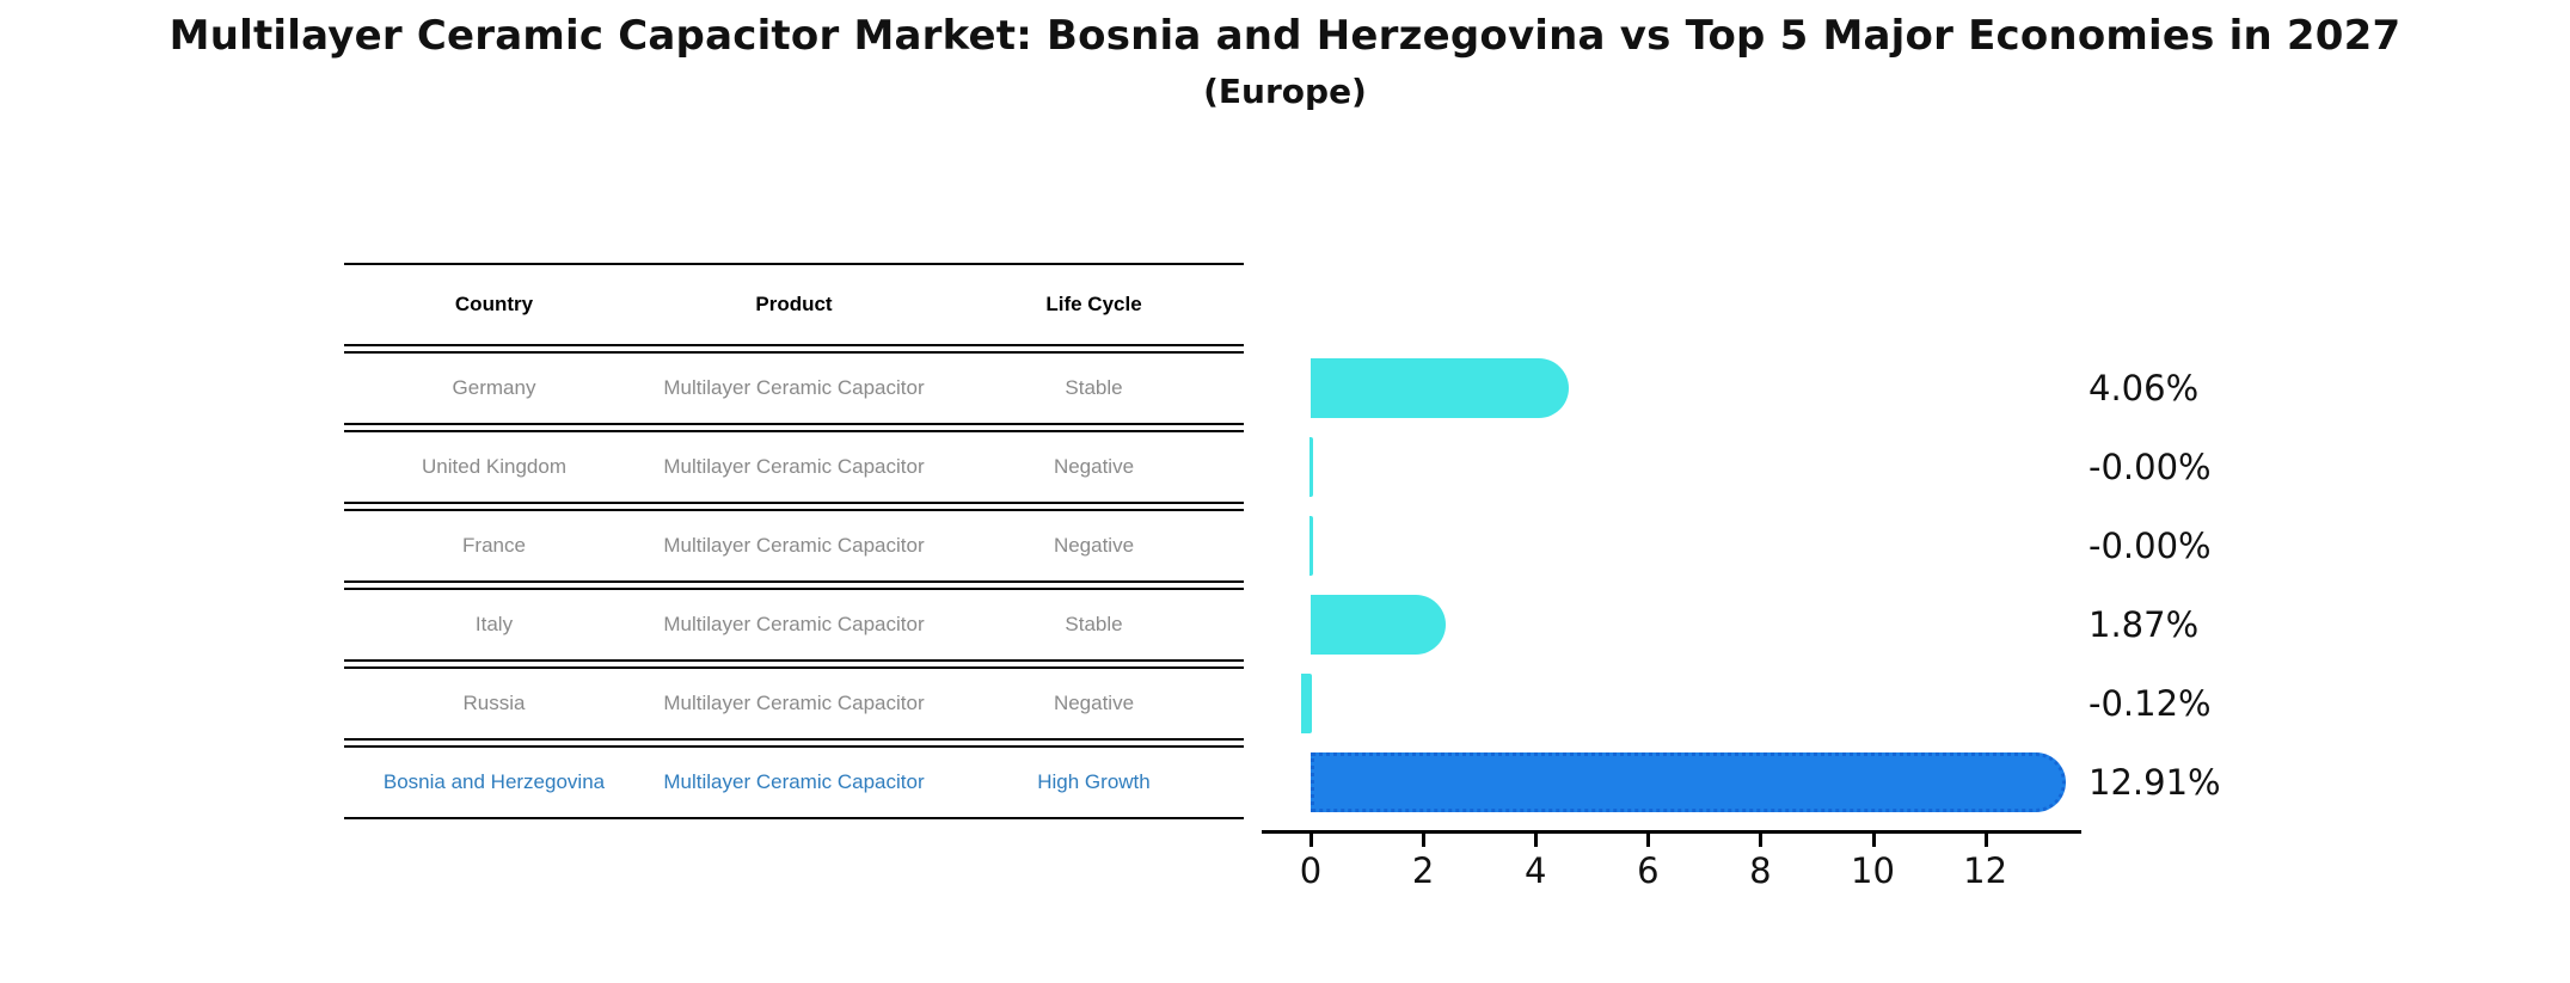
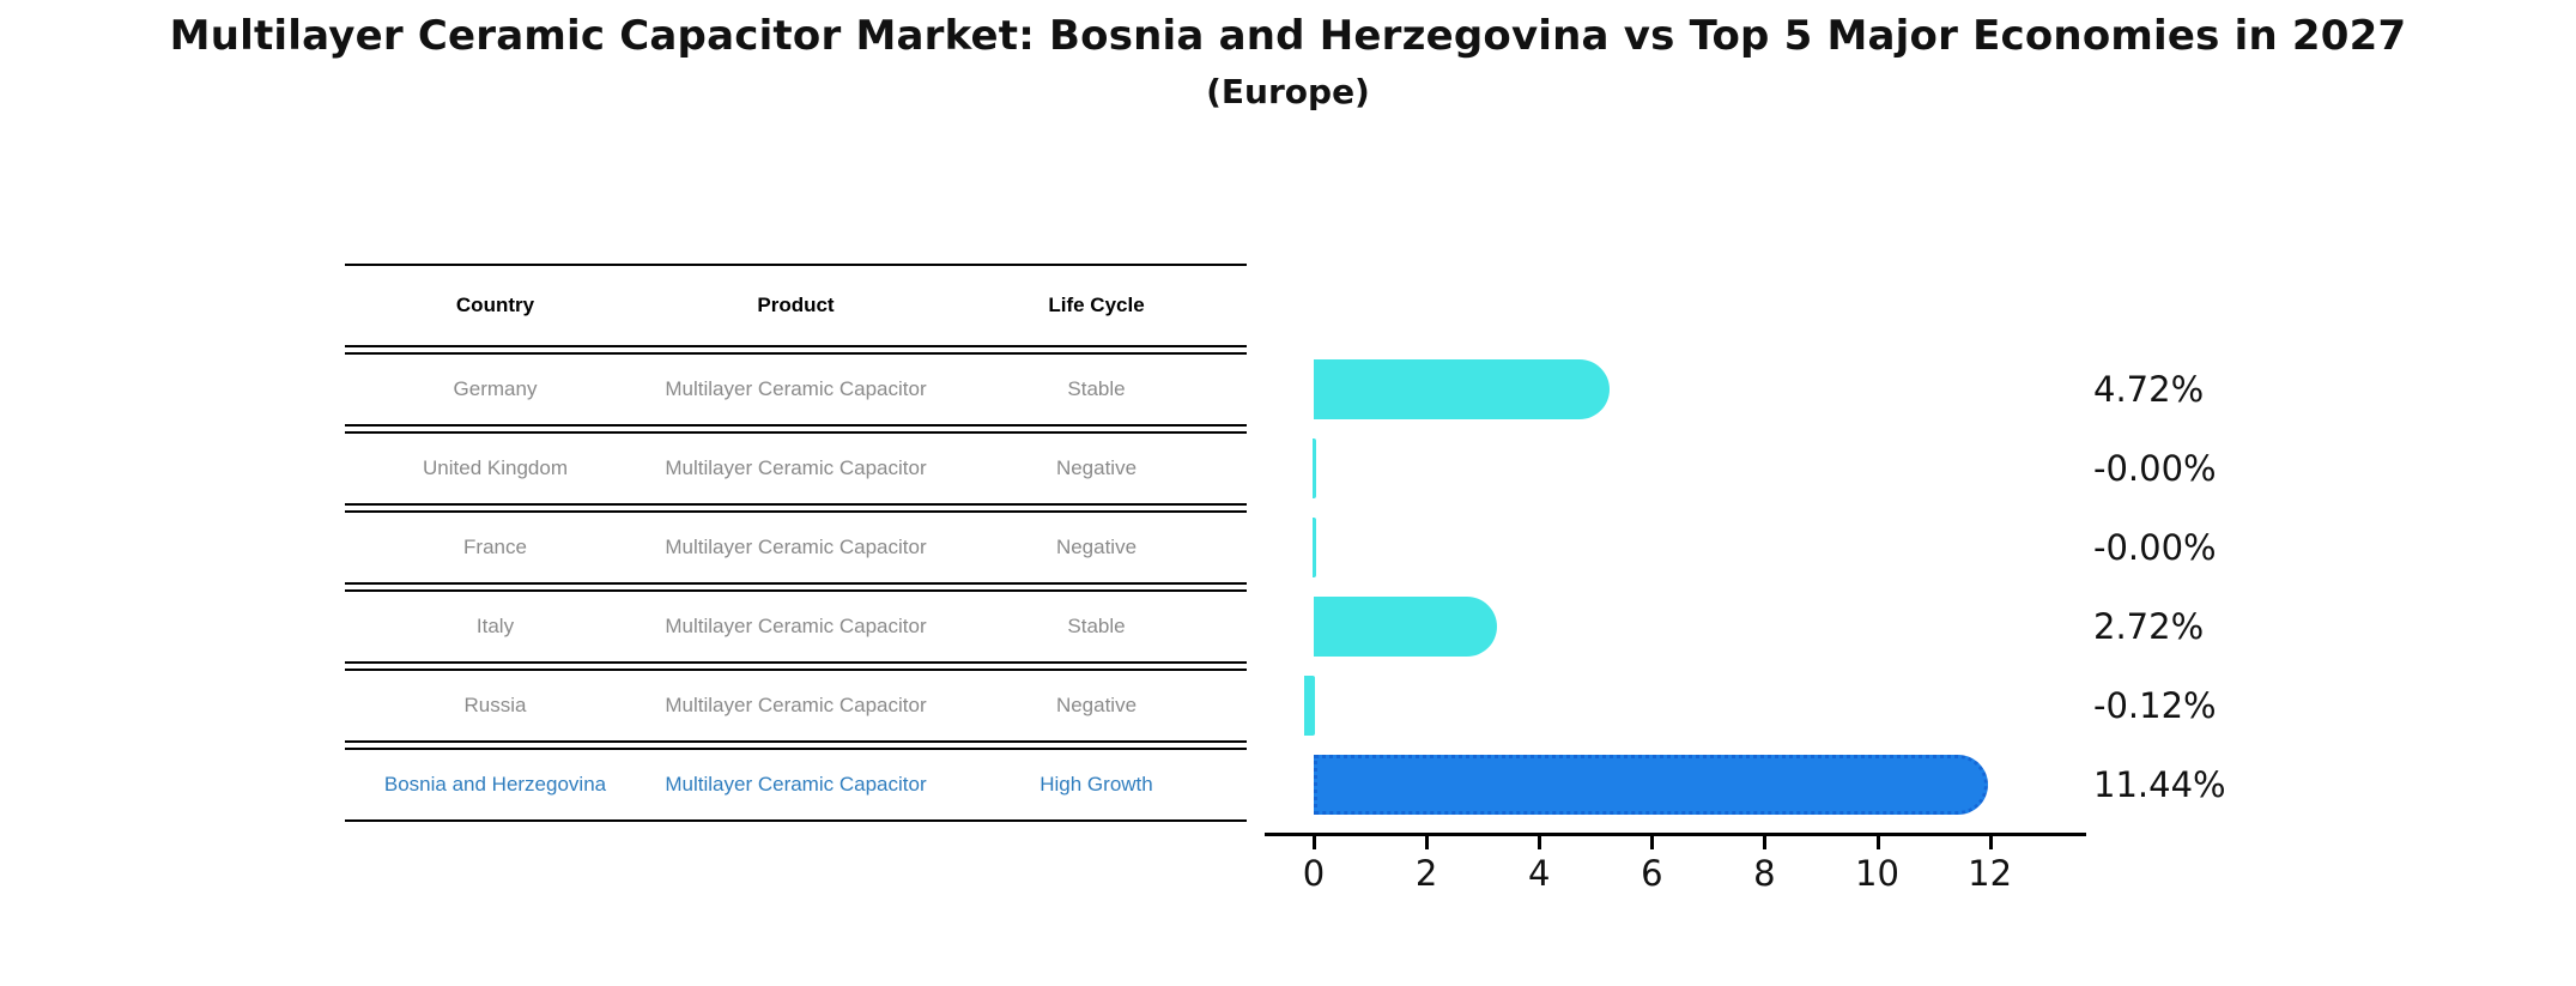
Germany: 4.06% -> 4.72%
Italy: 1.87% -> 2.72%
Bosnia and Herzegovina: 12.91% -> 11.44%
